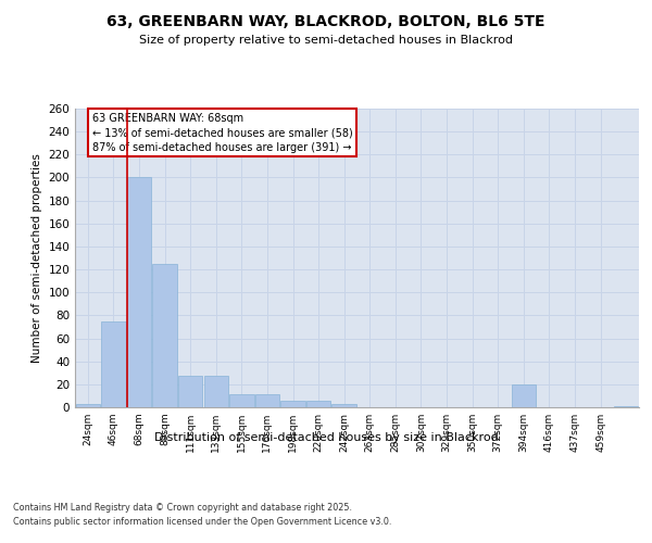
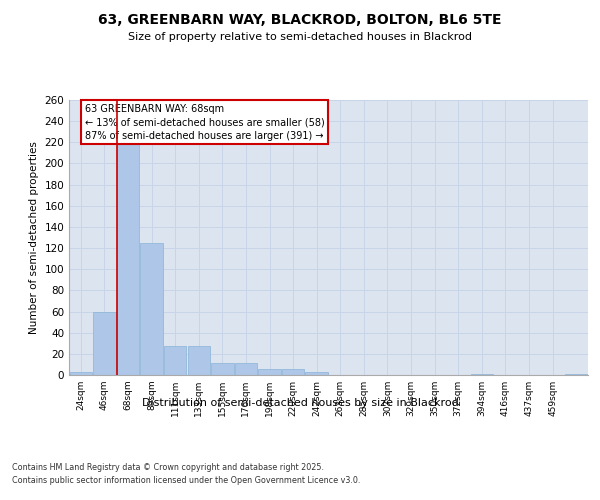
46sqm: 75 -> 60
68sqm: 200 -> 218
394sqm: 20 -> 1
